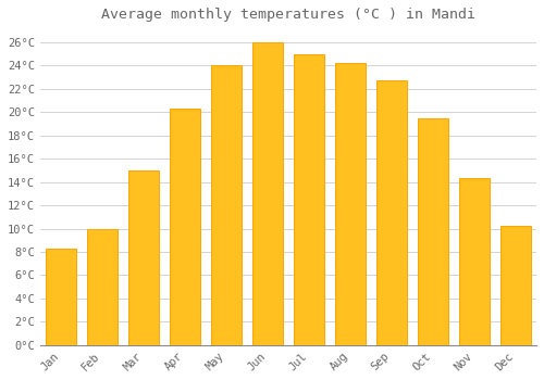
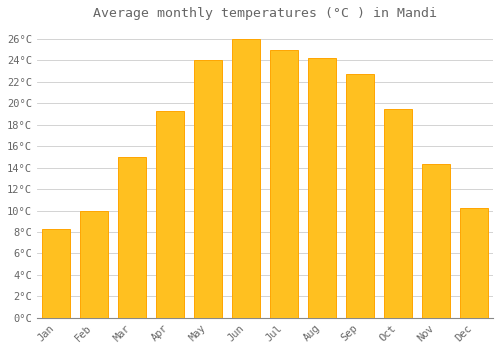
Apr: 20.3°C -> 19.3°C
